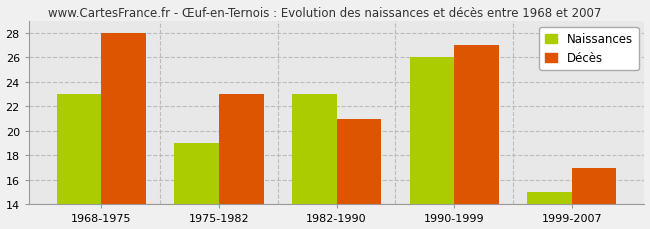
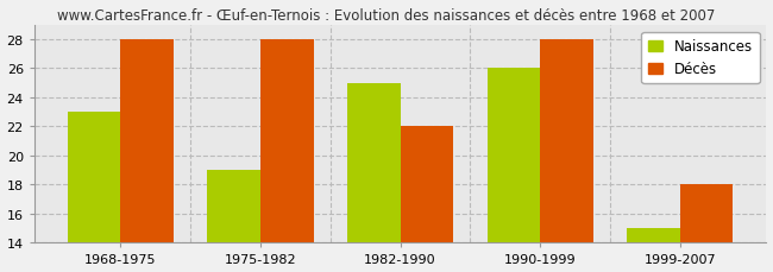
Décès/1975-1982: 23 -> 28
Naissances/1982-1990: 23 -> 25
Décès/1982-1990: 21 -> 22
Décès/1990-1999: 27 -> 28
Décès/1999-2007: 17 -> 18
